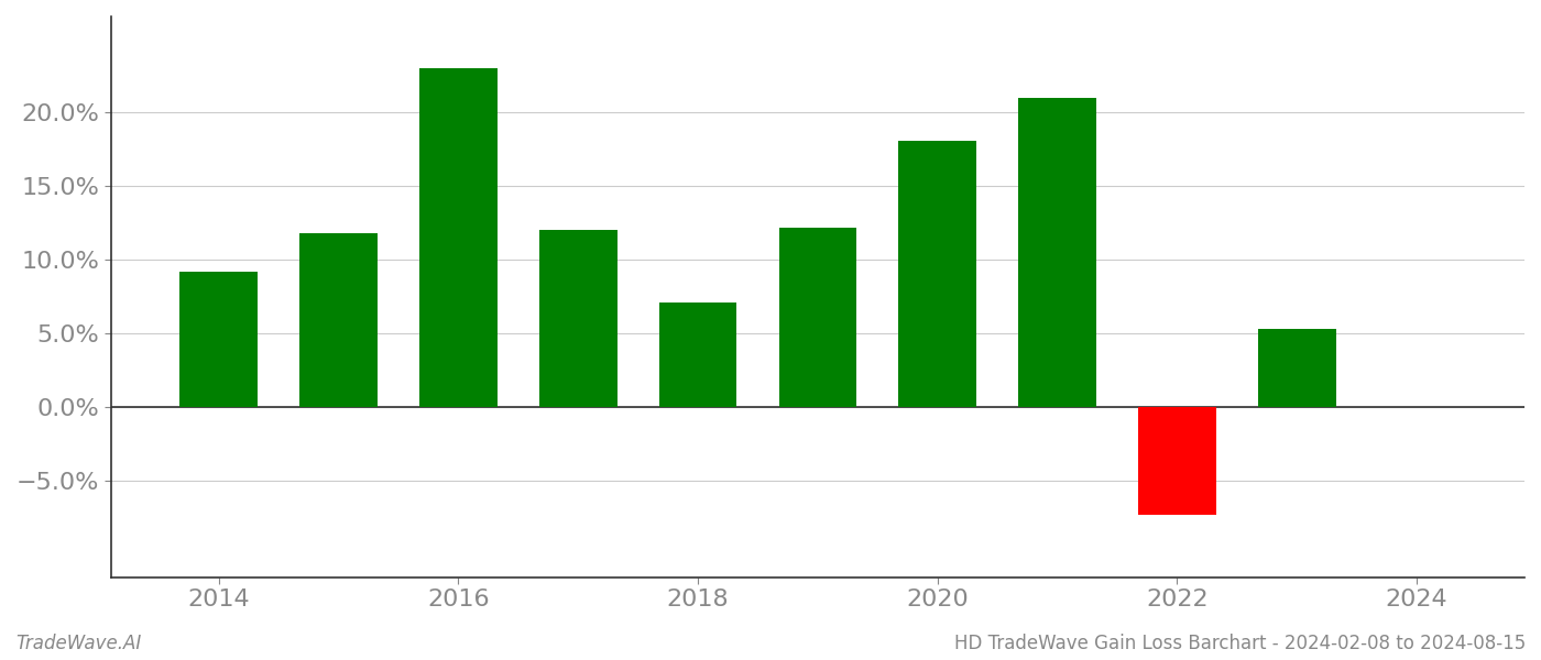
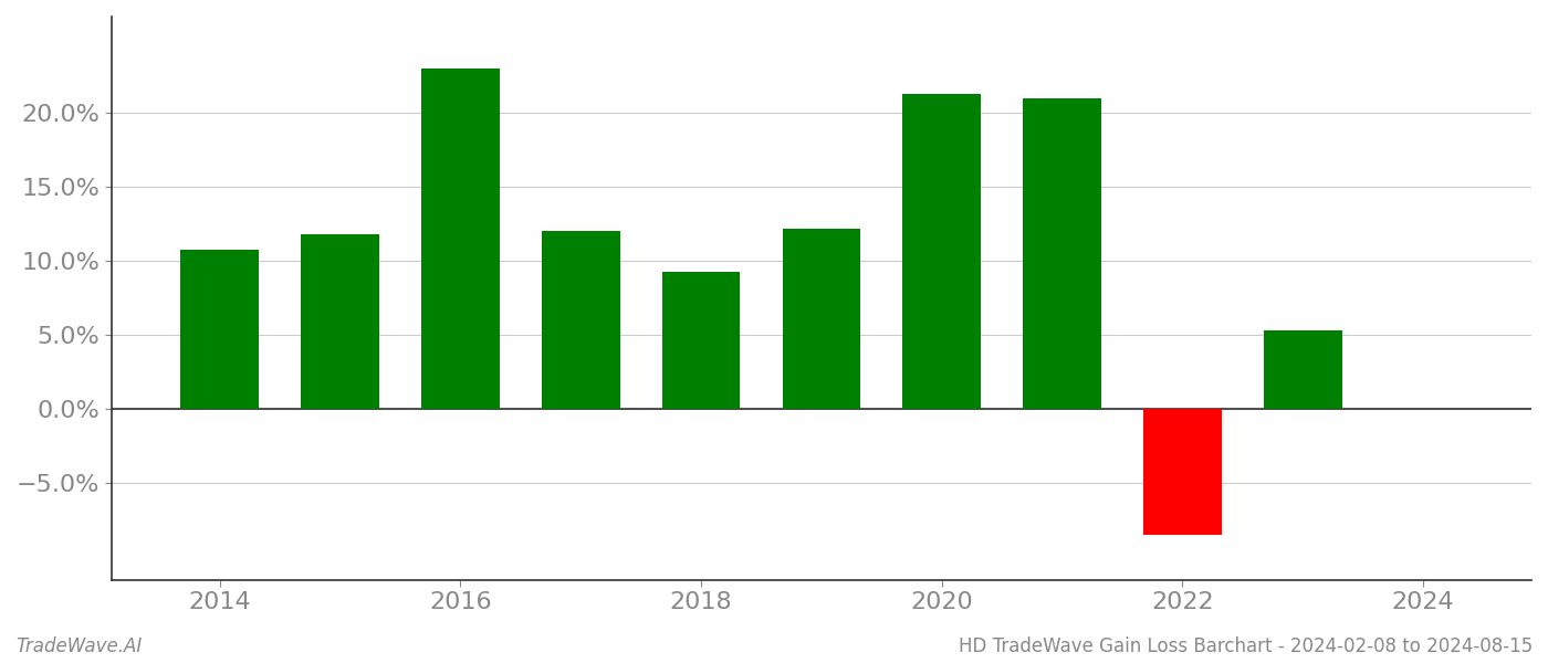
2014: 9.2% -> 10.8%
2018: 7.1% -> 9.3%
2020: 18.1% -> 21.3%
2022: -7.3% -> -8.5%
